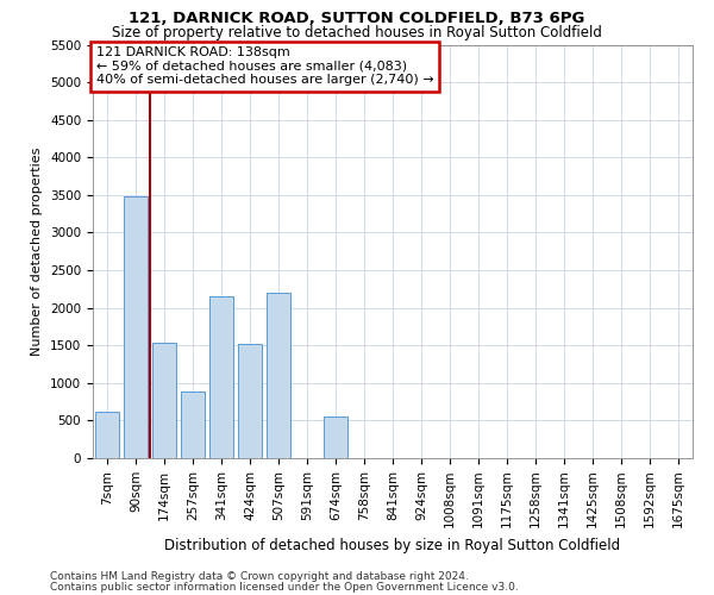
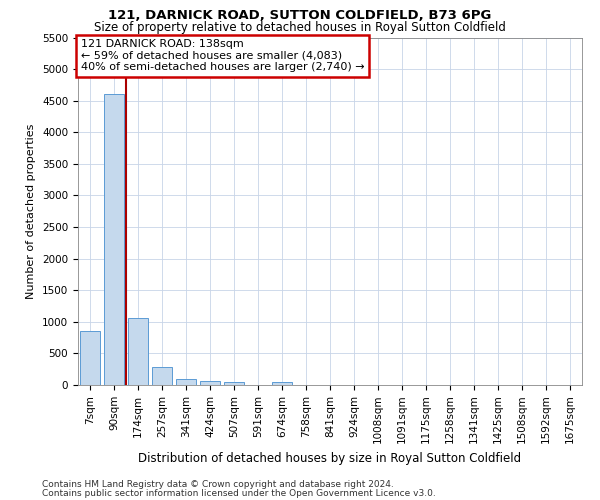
7sqm: 620 -> 850
90sqm: 3480 -> 4600
174sqm: 1540 -> 1060
257sqm: 880 -> 280
341sqm: 2160 -> 90
424sqm: 1520 -> 70
507sqm: 2200 -> 60
674sqm: 560 -> 60
